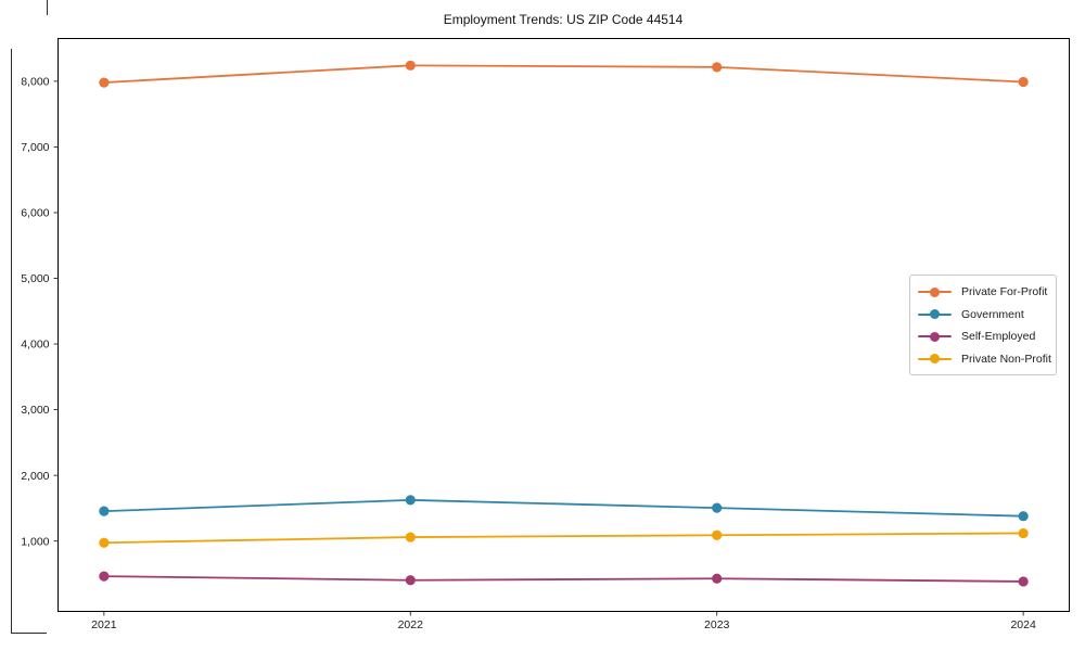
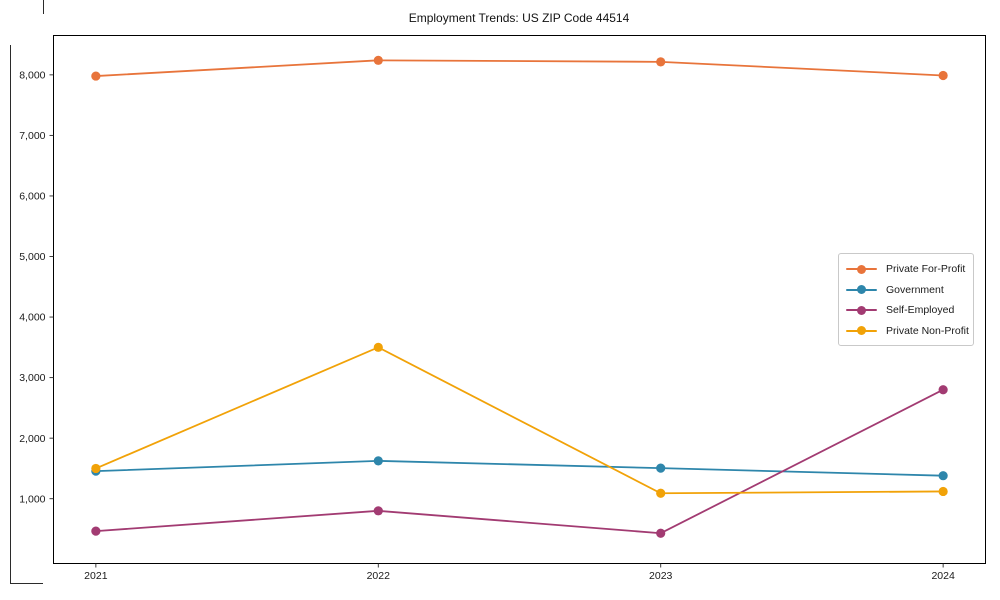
Private Non-Profit/2021: 1000 -> 1500
Self-Employed/2022: 400 -> 800
Private Non-Profit/2022: 1100 -> 3500
Self-Employed/2024: 400 -> 2800
